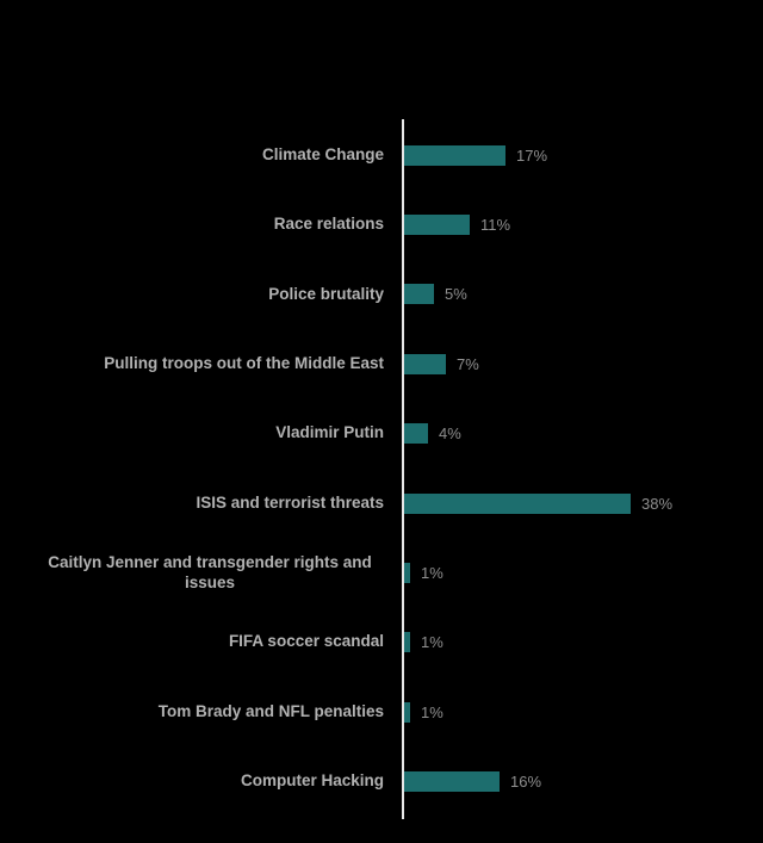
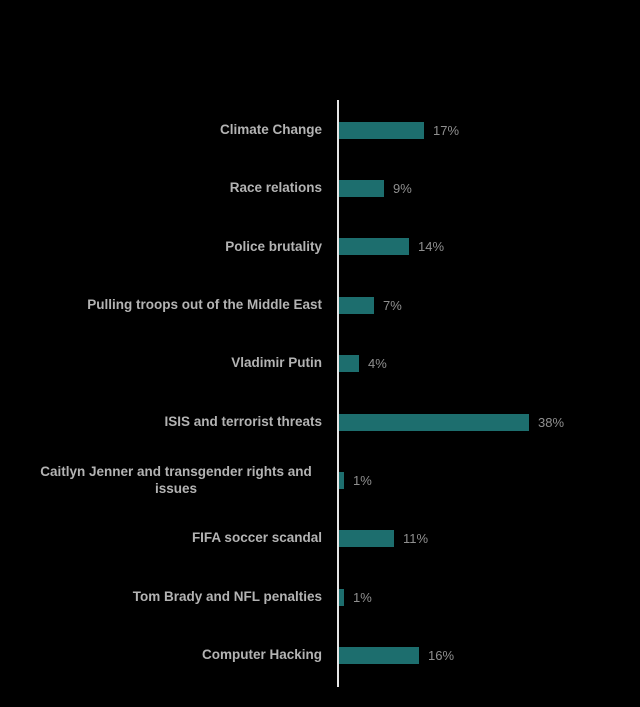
Race relations: 11% -> 9%
Police brutality: 5% -> 14%
FIFA soccer scandal: 1% -> 11%
